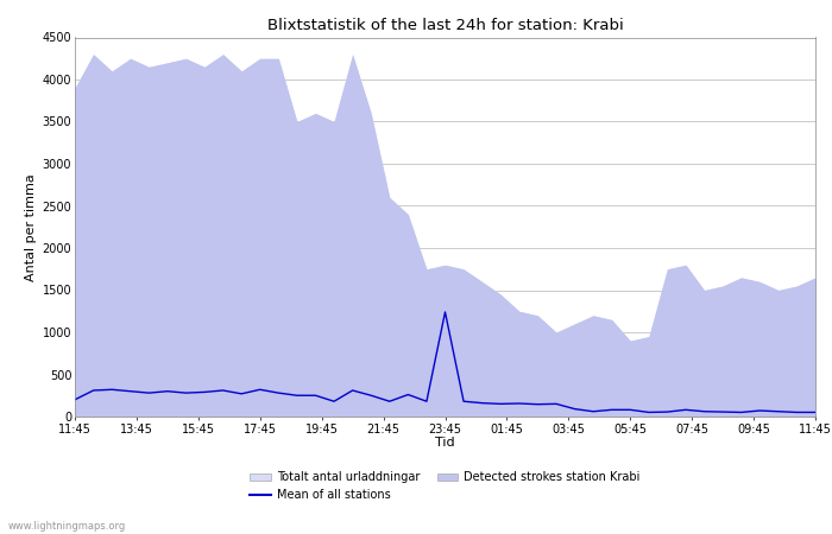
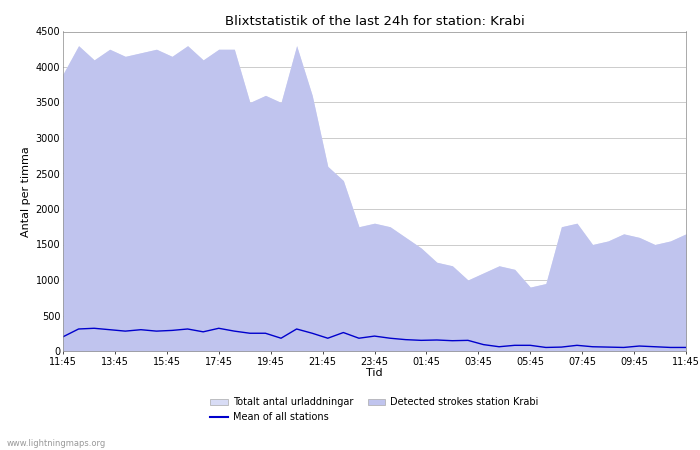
Mean of all stations/23:45: 1240 -> 210
